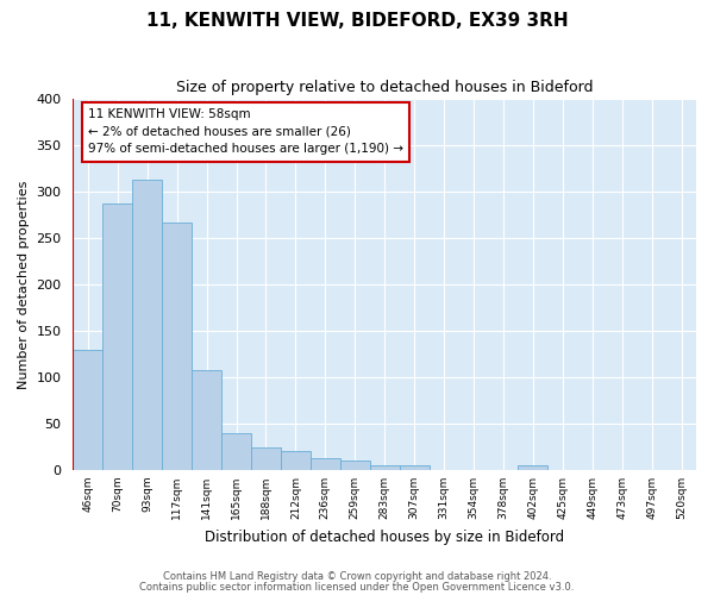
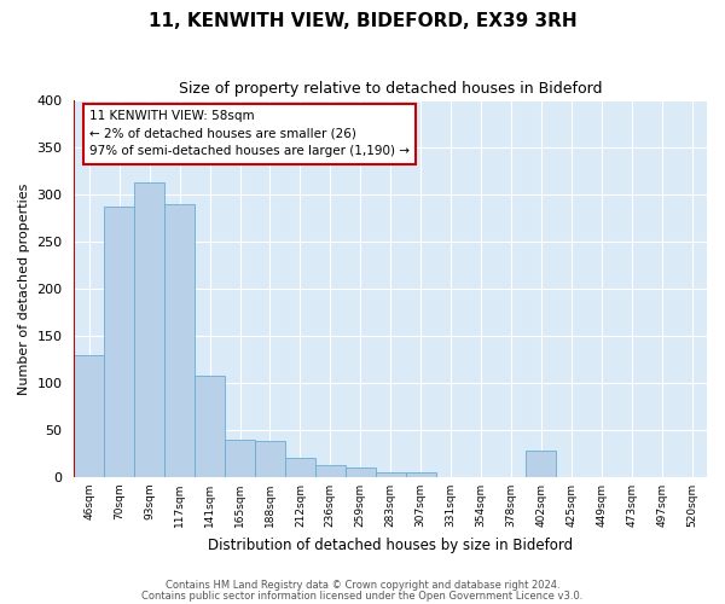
117sqm: 267 -> 290
188sqm: 24 -> 38
402sqm: 5 -> 28
